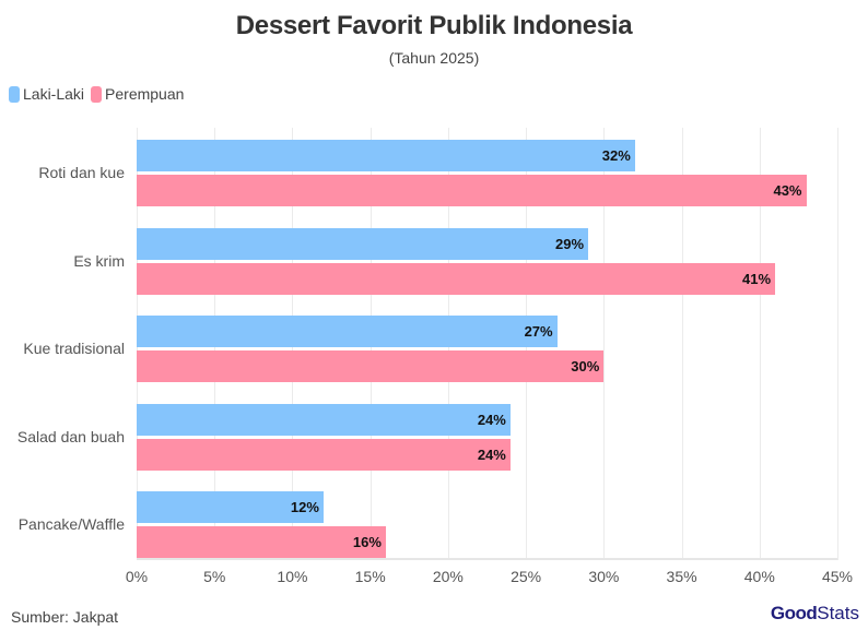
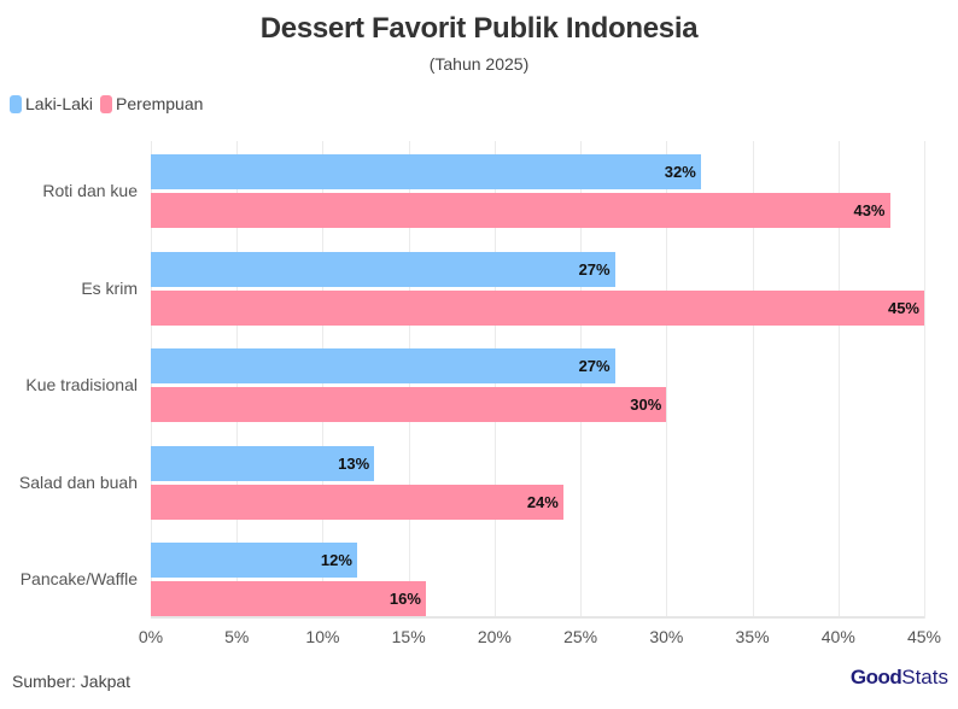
Laki-Laki/Es krim: 29% -> 27%
Perempuan/Es krim: 41% -> 45%
Laki-Laki/Salad dan buah: 24% -> 13%
